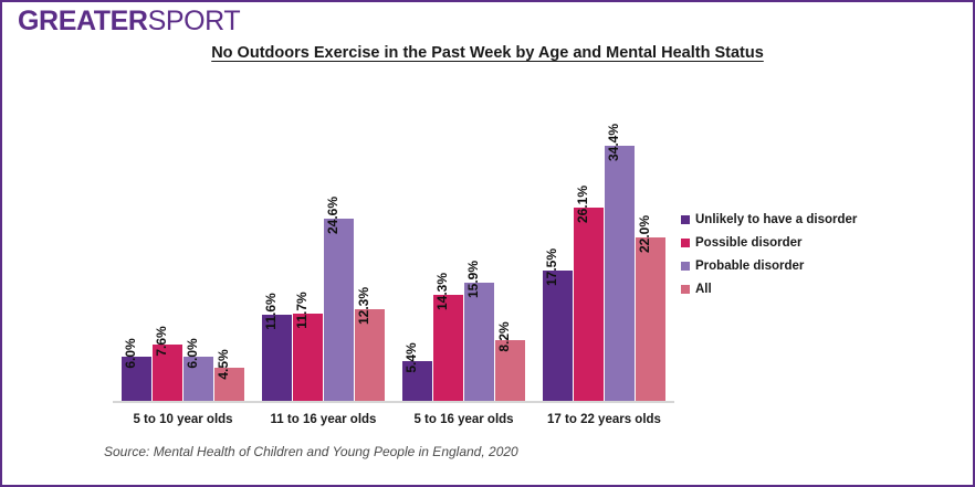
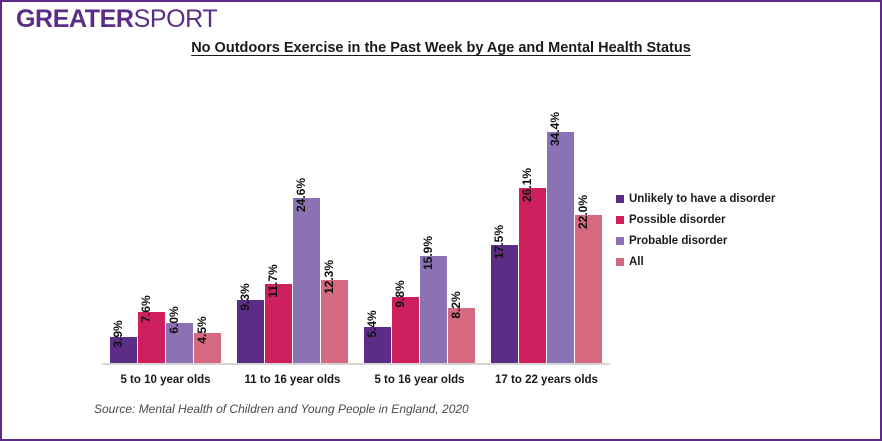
Unlikely to have a disorder/5 to 10 year olds: 6.0% -> 3.9%
Unlikely to have a disorder/11 to 16 year olds: 11.6% -> 9.3%
Possible disorder/5 to 16 year olds: 14.3% -> 9.8%
